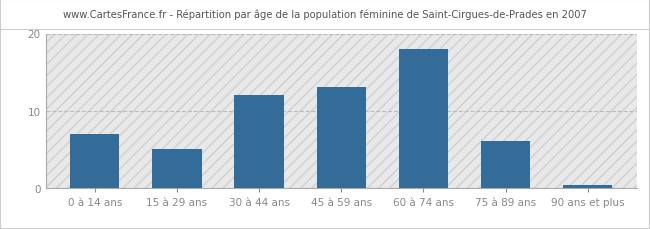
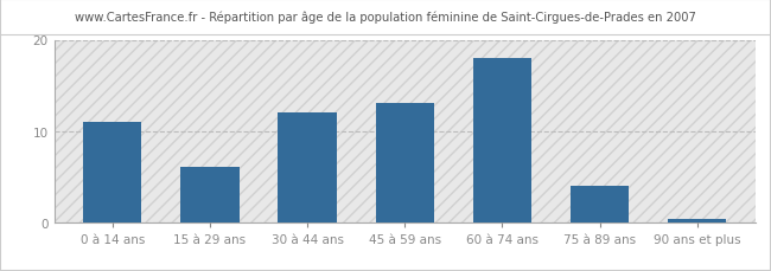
0 à 14 ans: 7.0 -> 11.0
15 à 29 ans: 5.0 -> 6.0
75 à 89 ans: 6.0 -> 4.0
